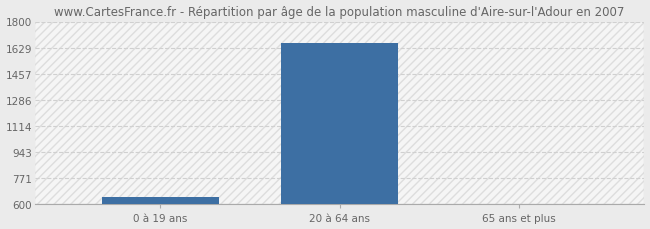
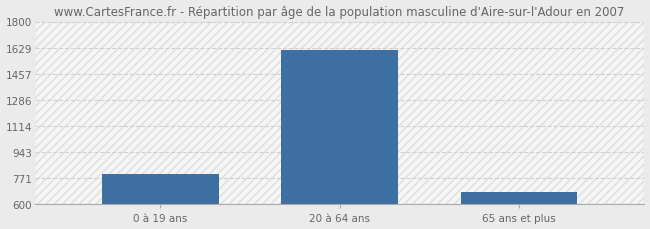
0 à 19 ans: 650 -> 800
20 à 64 ans: 1660 -> 1610
65 ans et plus: 600 -> 680
